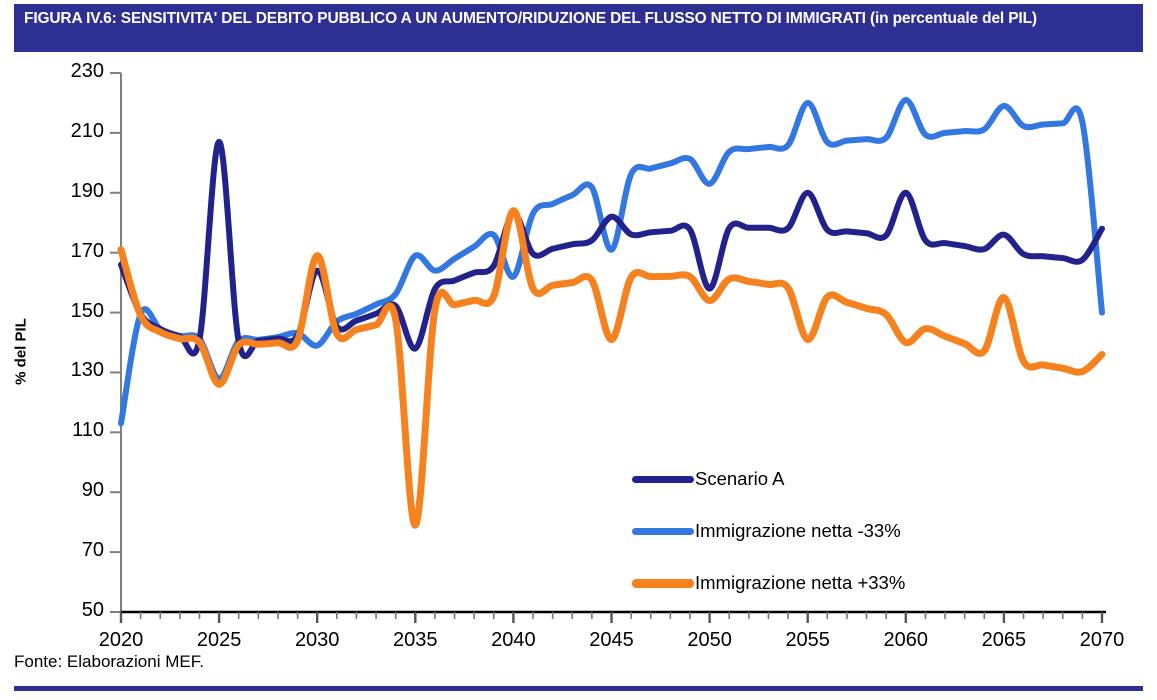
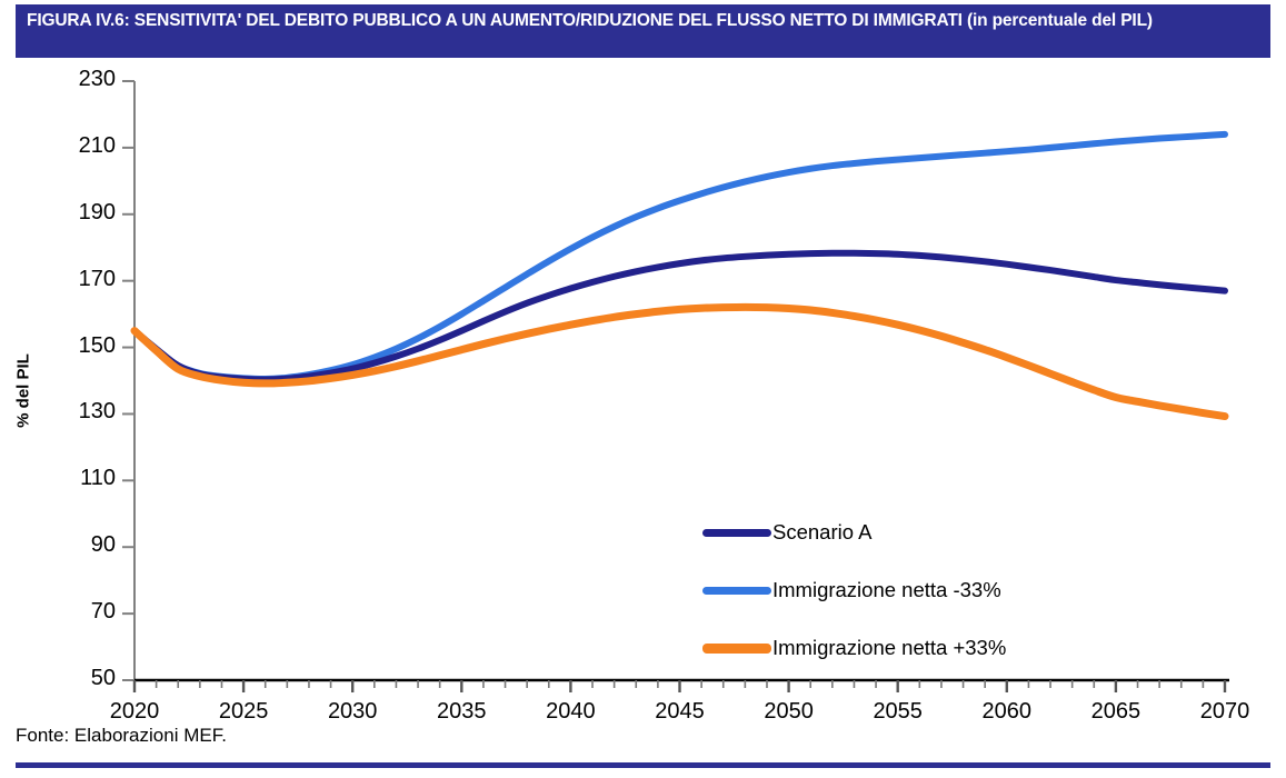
Scenario A/2020: 166 -> 155
Immigrazione netta -33%/2020: 113 -> 155
Immigrazione netta +33%/2020: 171 -> 155
Scenario A/2025: 207 -> 140
Immigrazione netta -33%/2025: 128 -> 141
Immigrazione netta +33%/2025: 126 -> 139
Scenario A/2030: 164 -> 144
Immigrazione netta -33%/2030: 139 -> 145
Immigrazione netta +33%/2030: 169 -> 142
Scenario A/2035: 138 -> 155
Immigrazione netta -33%/2035: 169 -> 160
Immigrazione netta +33%/2035: 79 -> 149
Scenario A/2040: 183 -> 168
Immigrazione netta -33%/2040: 162 -> 180
Immigrazione netta +33%/2040: 184 -> 157
Scenario A/2045: 182 -> 175
Immigrazione netta -33%/2045: 171 -> 194
Immigrazione netta +33%/2045: 141 -> 161
Scenario A/2050: 158 -> 178
Immigrazione netta -33%/2050: 193 -> 203
Immigrazione netta +33%/2050: 154 -> 162
Scenario A/2055: 190 -> 178
Immigrazione netta -33%/2055: 220 -> 206
Immigrazione netta +33%/2055: 141 -> 157
Scenario A/2060: 190 -> 175
Immigrazione netta -33%/2060: 221 -> 209
Immigrazione netta +33%/2060: 140 -> 147
Scenario A/2065: 176 -> 170
Immigrazione netta -33%/2065: 219 -> 212
Immigrazione netta +33%/2065: 155 -> 135
Scenario A/2070: 178 -> 167
Immigrazione netta -33%/2070: 150 -> 214
Immigrazione netta +33%/2070: 136 -> 129
